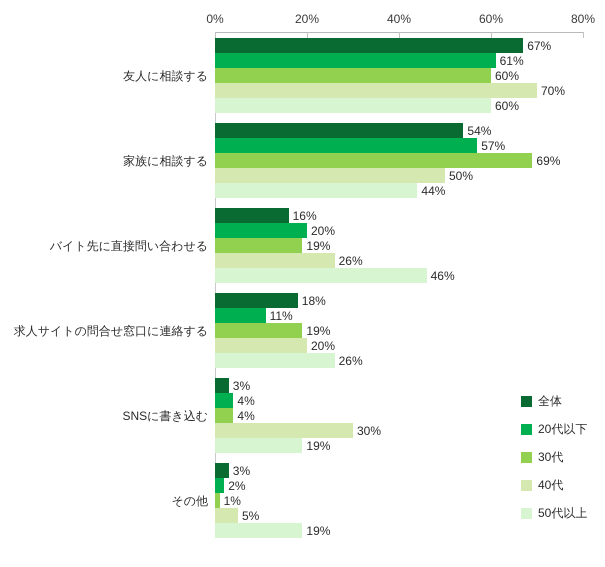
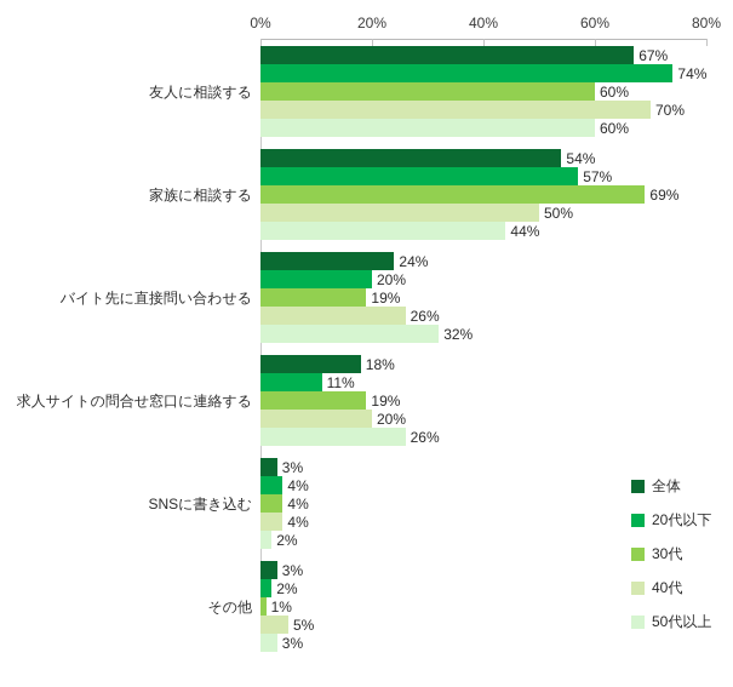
20代以下/友人に相談する: 61% -> 74%
全体/バイト先に直接問い合わせる: 16% -> 24%
50代以上/バイト先に直接問い合わせる: 46% -> 32%
40代/SNSに書き込む: 30% -> 4%
50代以上/SNSに書き込む: 19% -> 2%
50代以上/その他: 19% -> 3%
